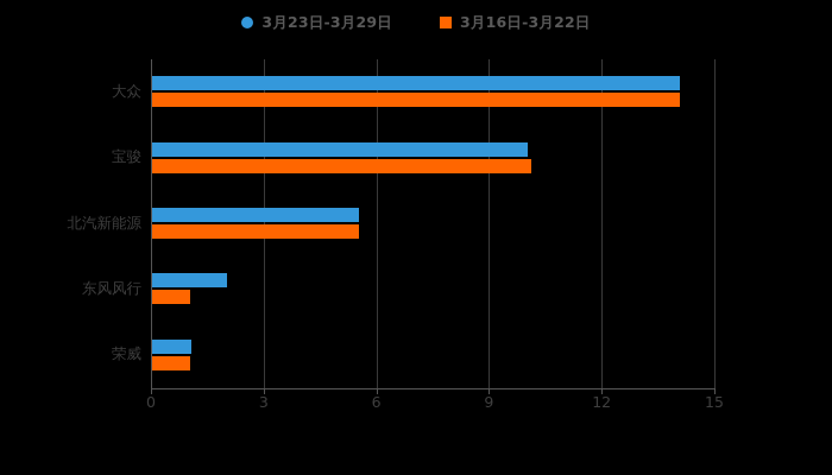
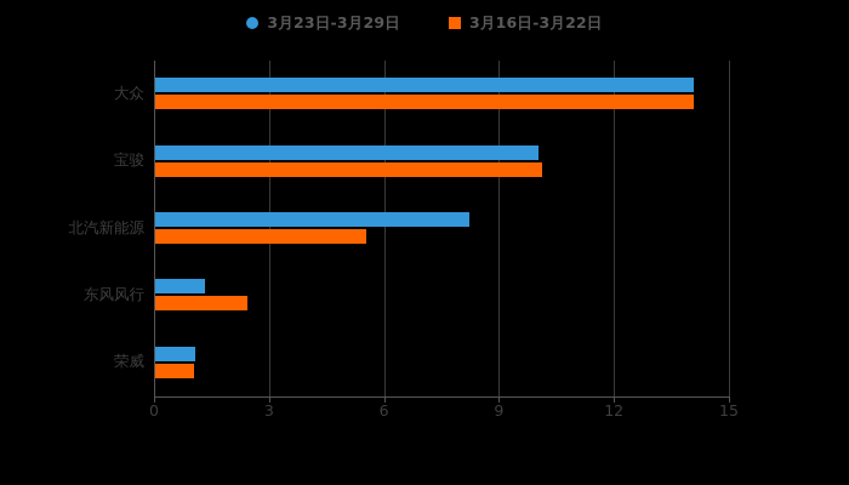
3月23日-3月29日/北汽新能源: 5.5 -> 8.2
3月23日-3月29日/东风风行: 2.0 -> 1.3
3月16日-3月22日/东风风行: 1.0 -> 2.4
